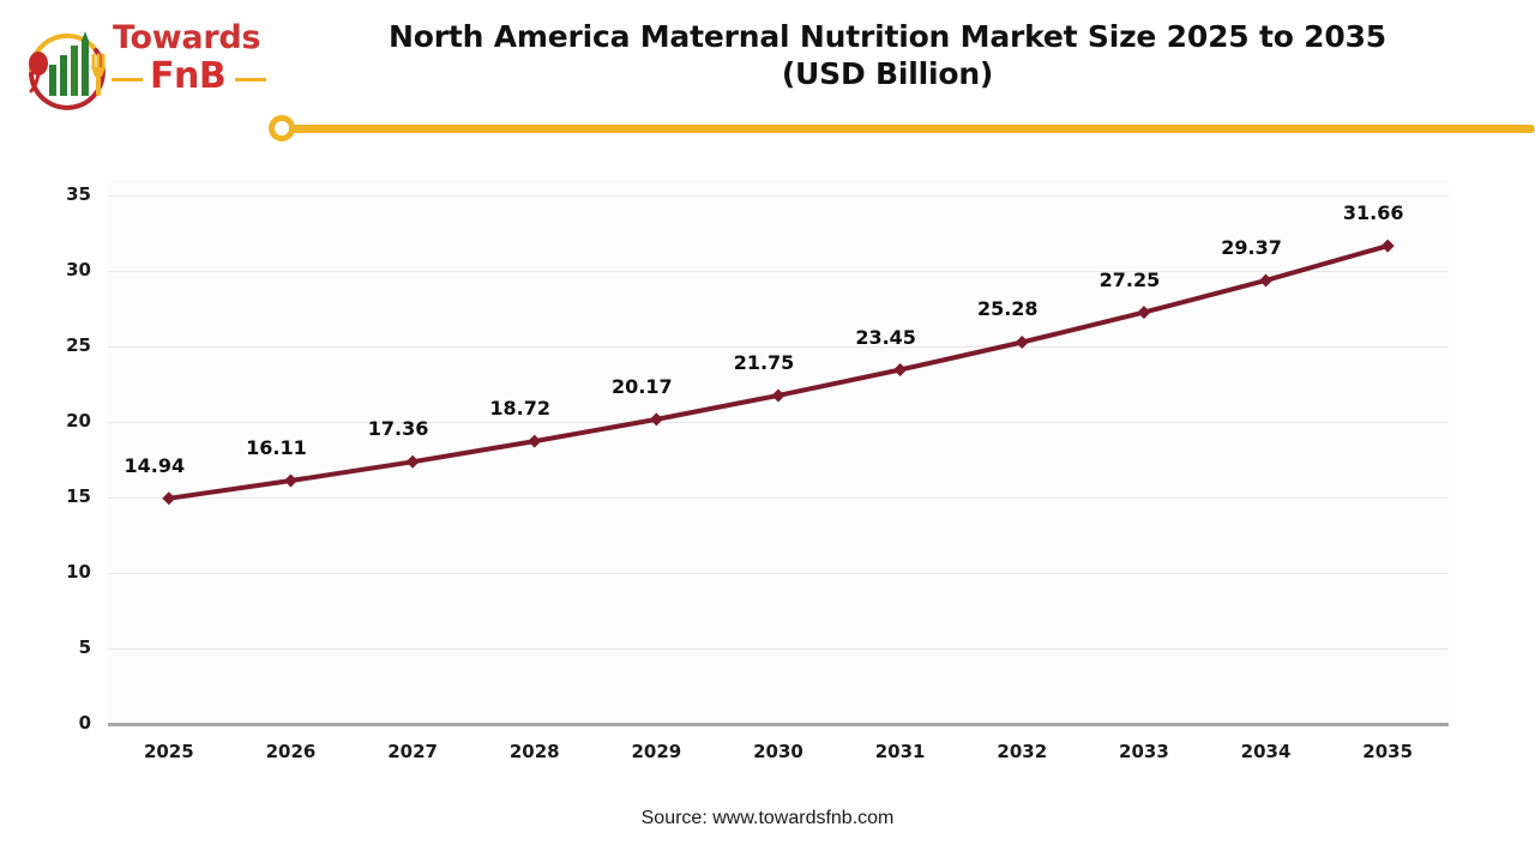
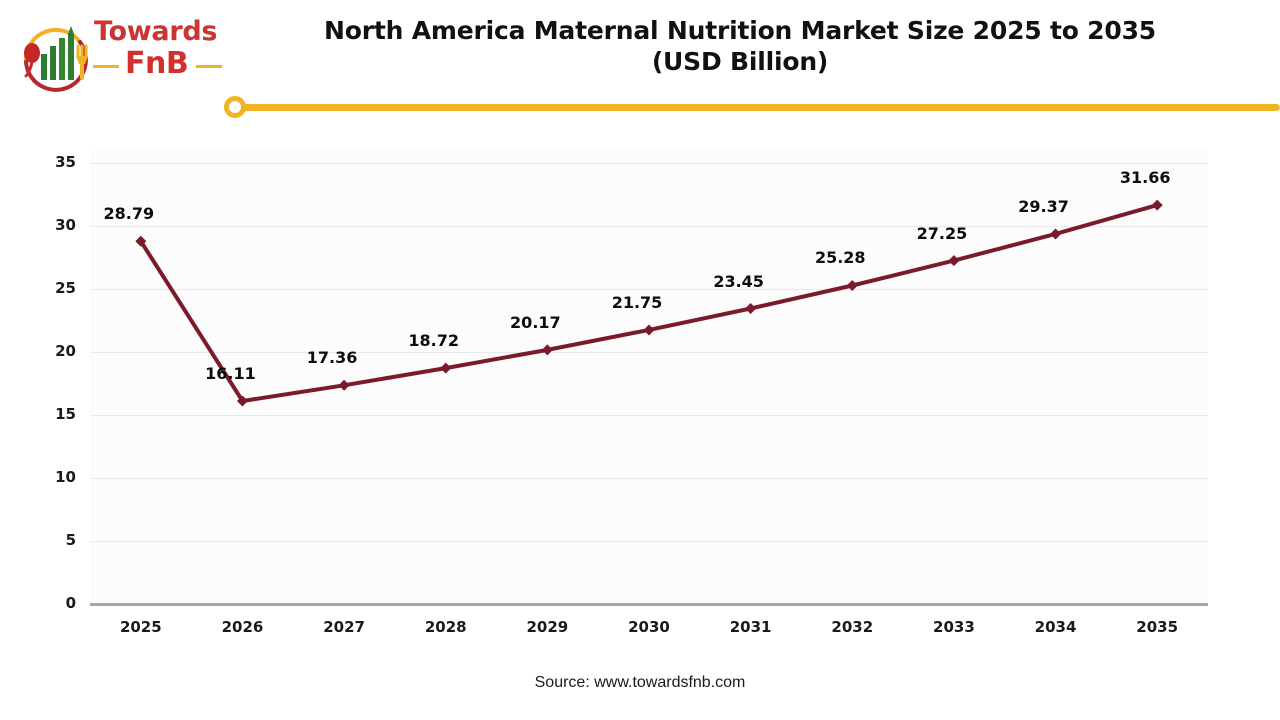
2025: 14.94 -> 28.79
